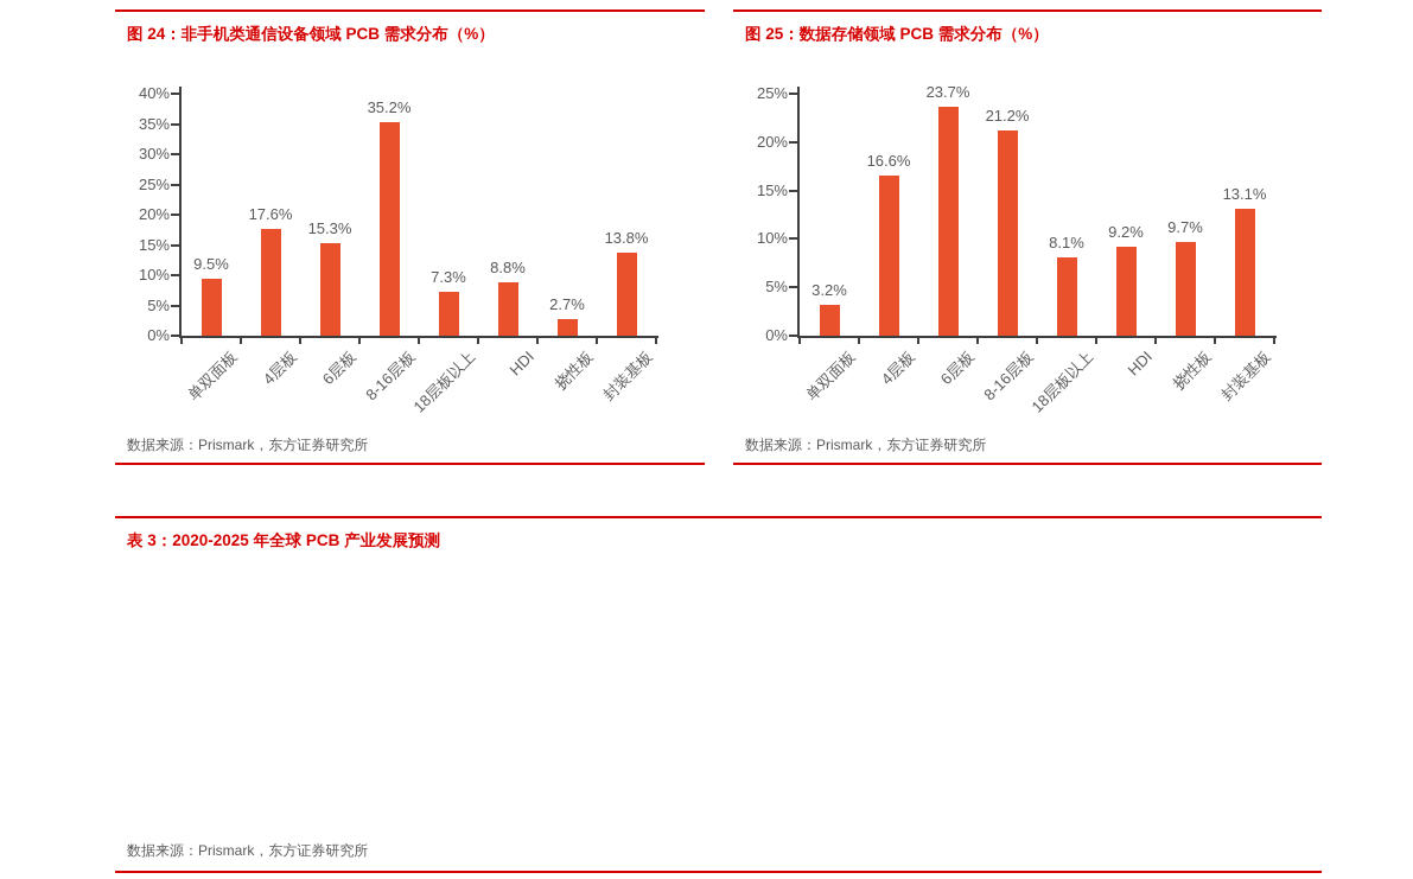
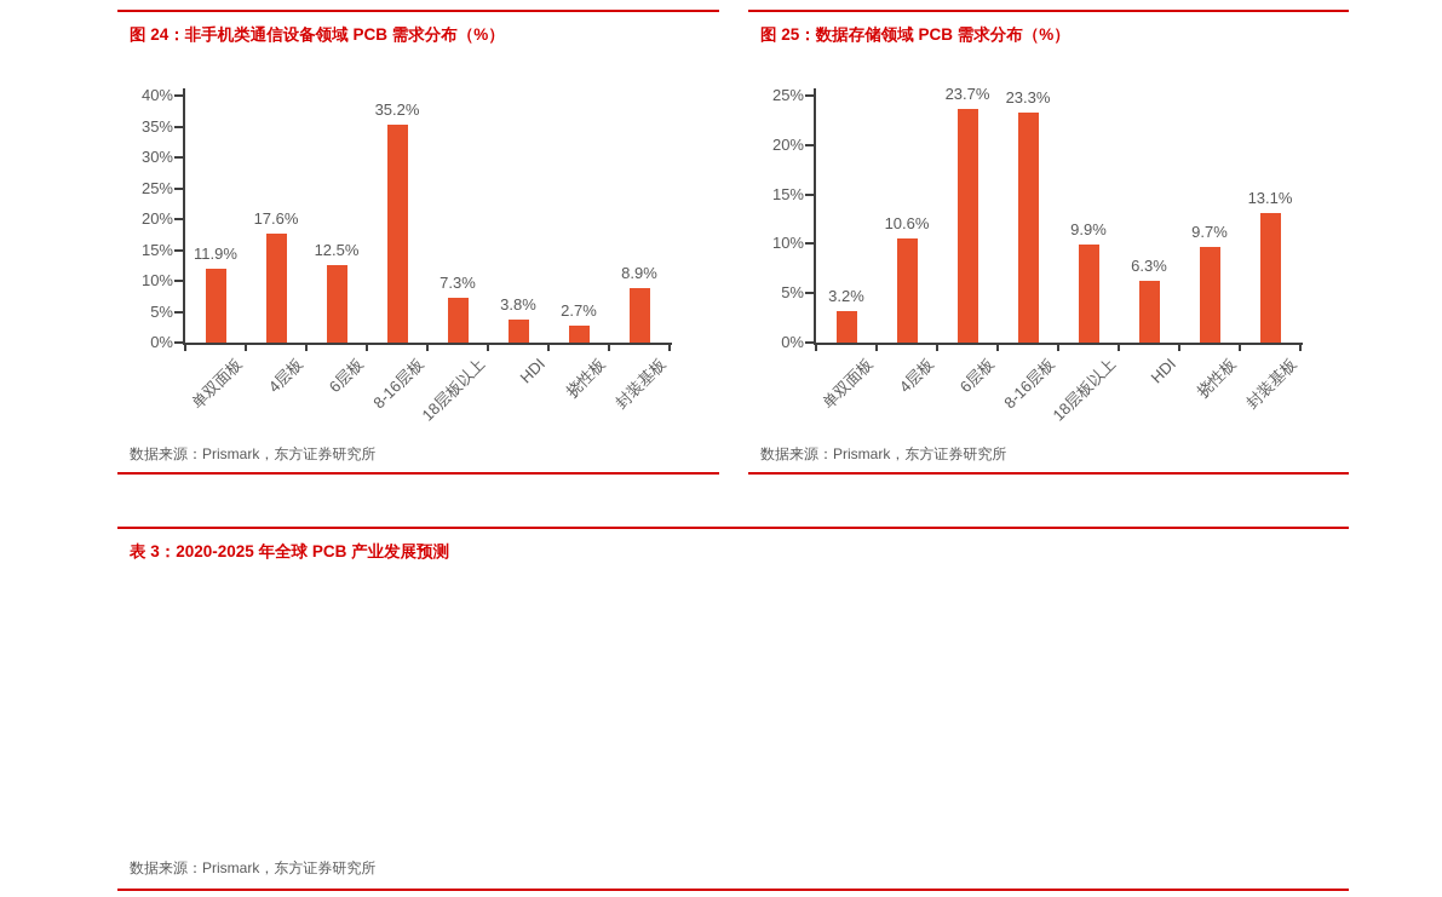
图 24：非手机类通信设备领域 PCB 需求分布（%）/单双面板: 9.5% -> 11.9%
图 24：非手机类通信设备领域 PCB 需求分布（%）/6层板: 15.3% -> 12.5%
图 24：非手机类通信设备领域 PCB 需求分布（%）/HDI: 8.8% -> 3.8%
图 24：非手机类通信设备领域 PCB 需求分布（%）/封装基板: 13.8% -> 8.9%
图 25：数据存储领域 PCB 需求分布（%）/4层板: 16.6% -> 10.6%
图 25：数据存储领域 PCB 需求分布（%）/8-16层板: 21.2% -> 23.3%
图 25：数据存储领域 PCB 需求分布（%）/18层板以上: 8.1% -> 9.9%
图 25：数据存储领域 PCB 需求分布（%）/HDI: 9.2% -> 6.3%
